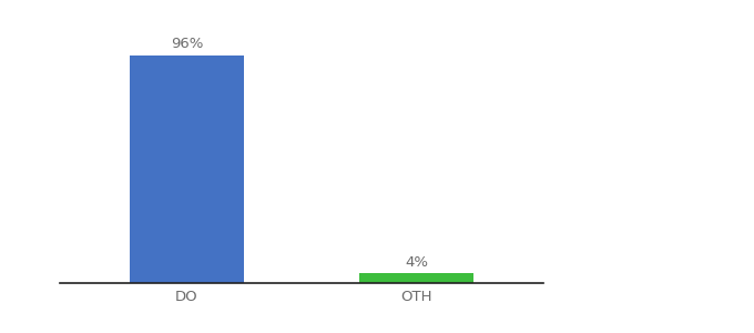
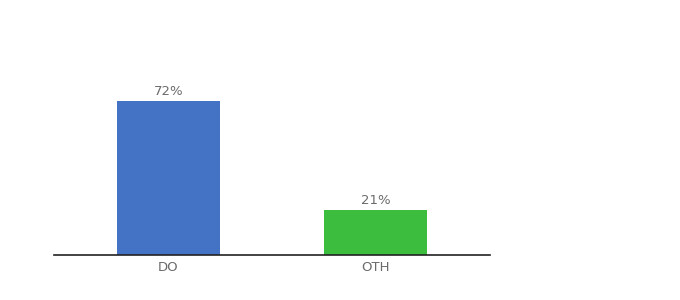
DO: 96% -> 72%
OTH: 4% -> 21%
